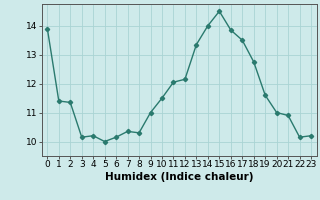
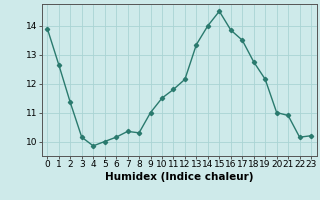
1: 11.40 -> 12.65
4: 10.20 -> 9.85
11: 12.05 -> 11.80
19: 11.60 -> 12.15
